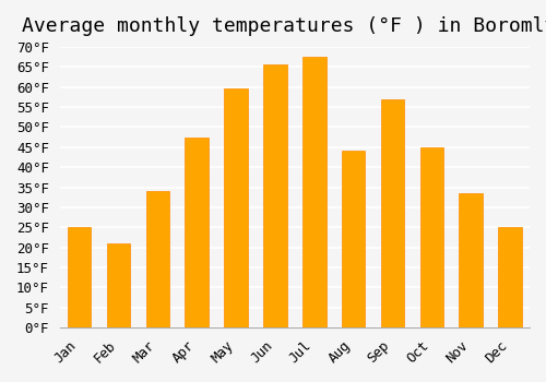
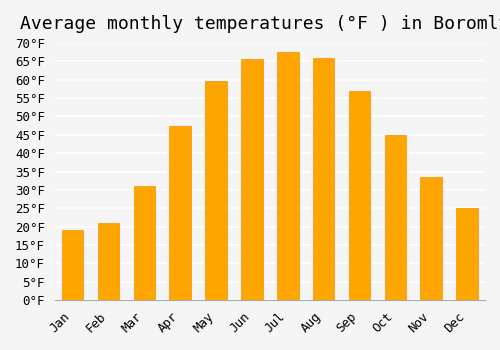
Jan: 25.0°F -> 19.0°F
Mar: 34.0°F -> 31.0°F
Aug: 44.0°F -> 66.0°F
